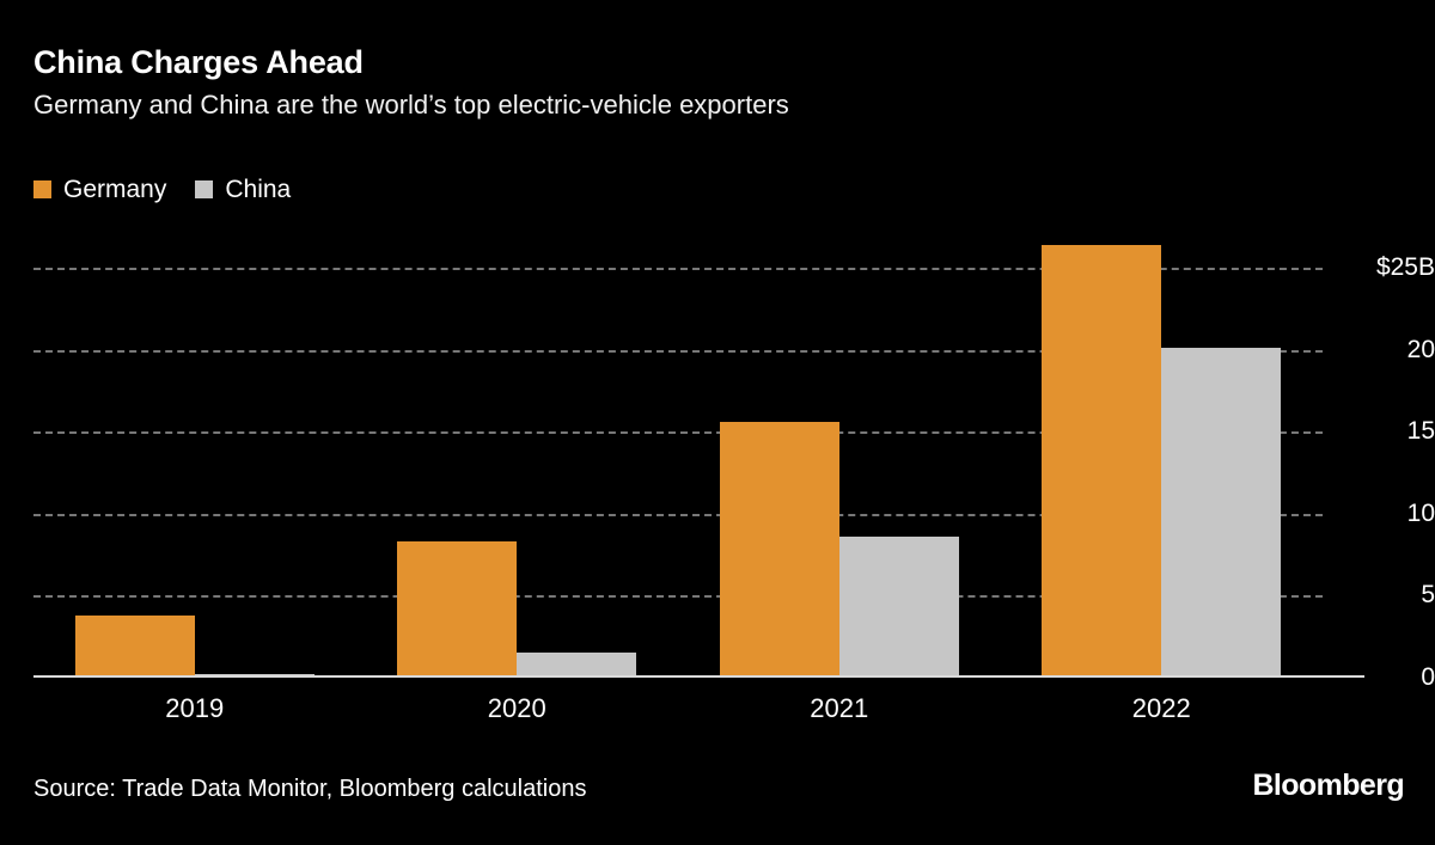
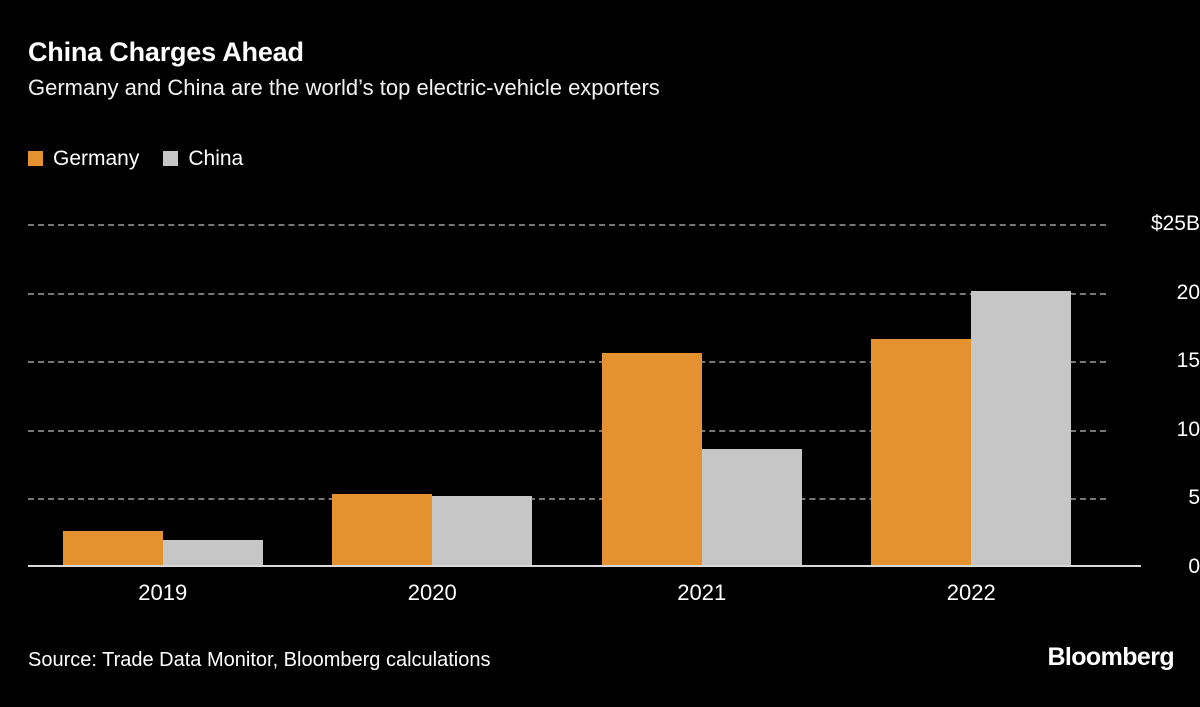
Germany/2019: $3.8B -> $2.6B
China/2019: $0.2B -> $2.0B
Germany/2020: $8.3B -> $5.3B
China/2020: $1.5B -> $5.2B
Germany/2022: $26.4B -> $16.6B
